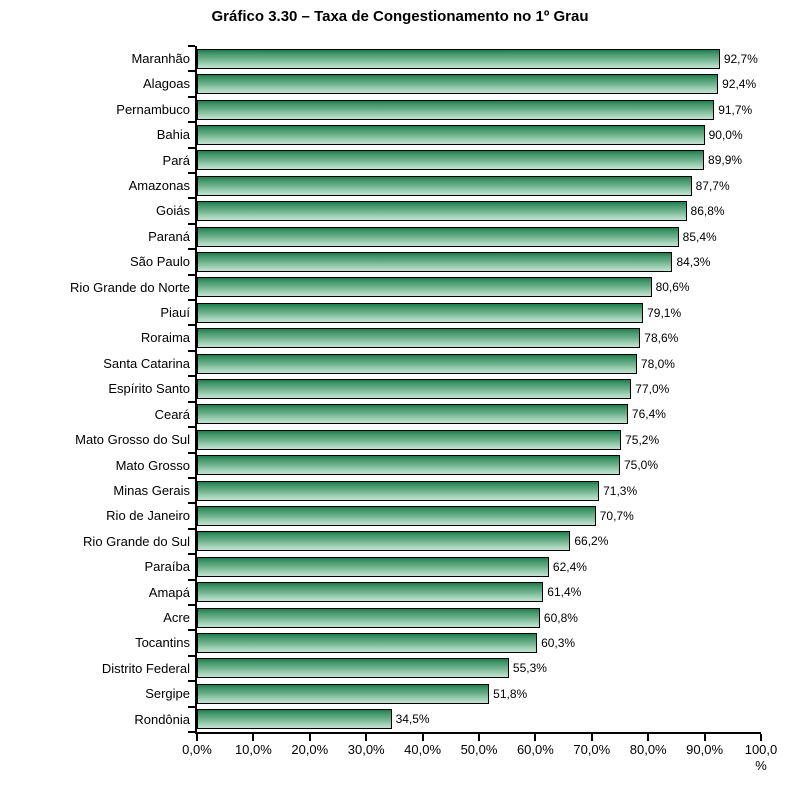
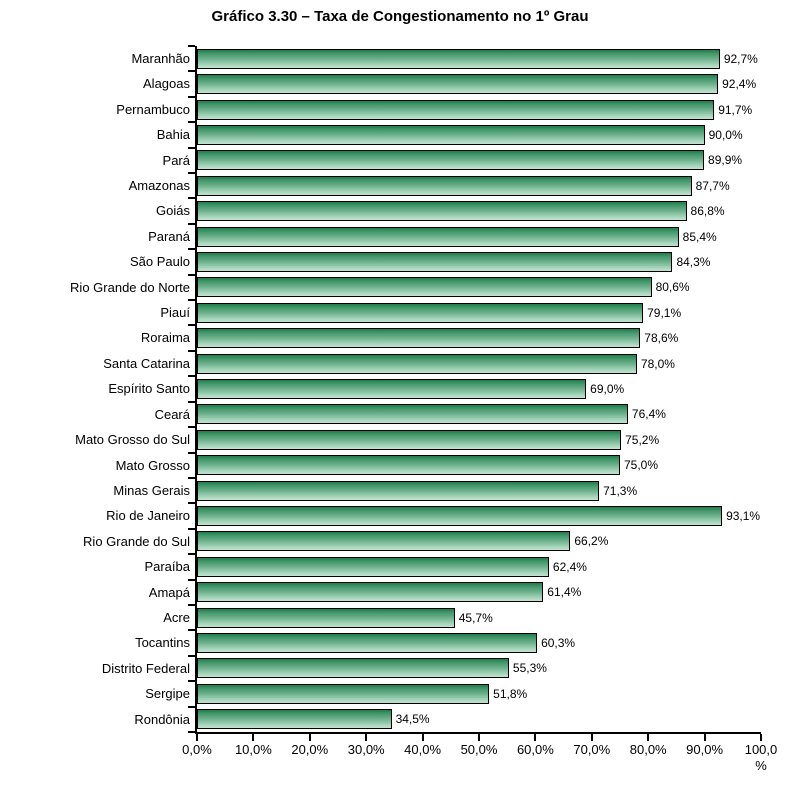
Espírito Santo: 77,0% -> 69,0%
Rio de Janeiro: 70,7% -> 93,1%
Acre: 60,8% -> 45,7%
